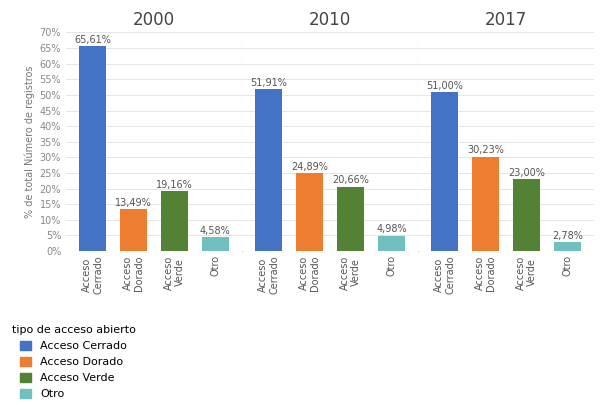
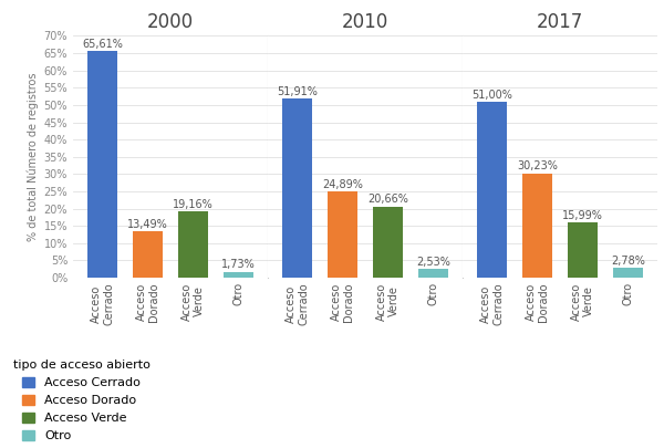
2000/Otro: 4,58% -> 1,73%
2010/Otro: 4,98% -> 2,53%
2017/Acceso Verde: 23,00% -> 15,99%
